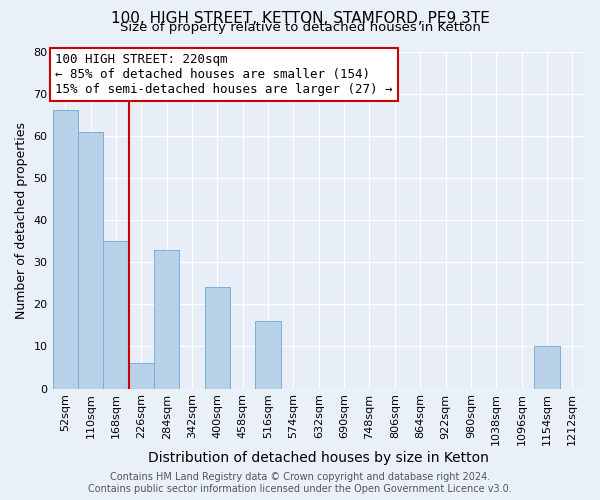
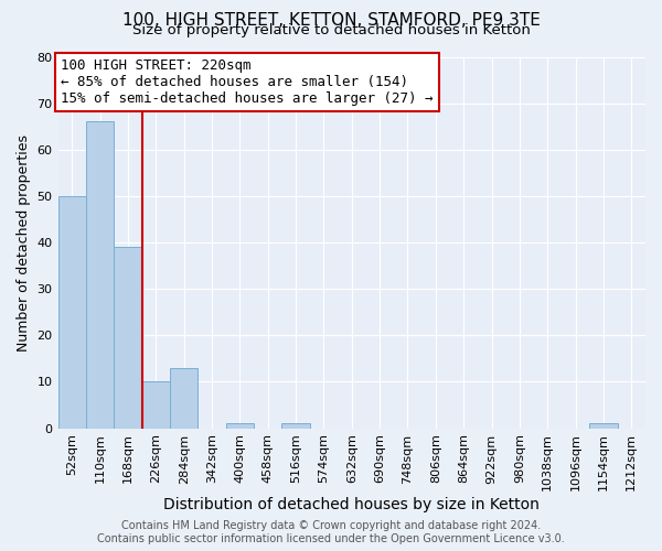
52sqm: 66 -> 50
110sqm: 61 -> 66
168sqm: 35 -> 39
226sqm: 6 -> 10
284sqm: 33 -> 13
400sqm: 24 -> 1
516sqm: 16 -> 1
1154sqm: 10 -> 1
